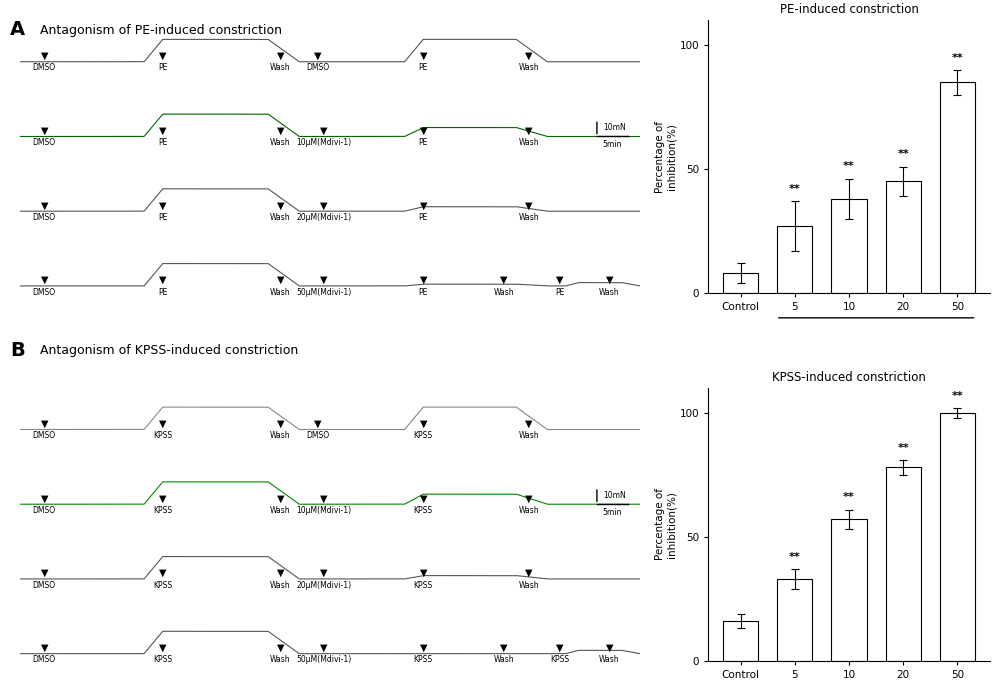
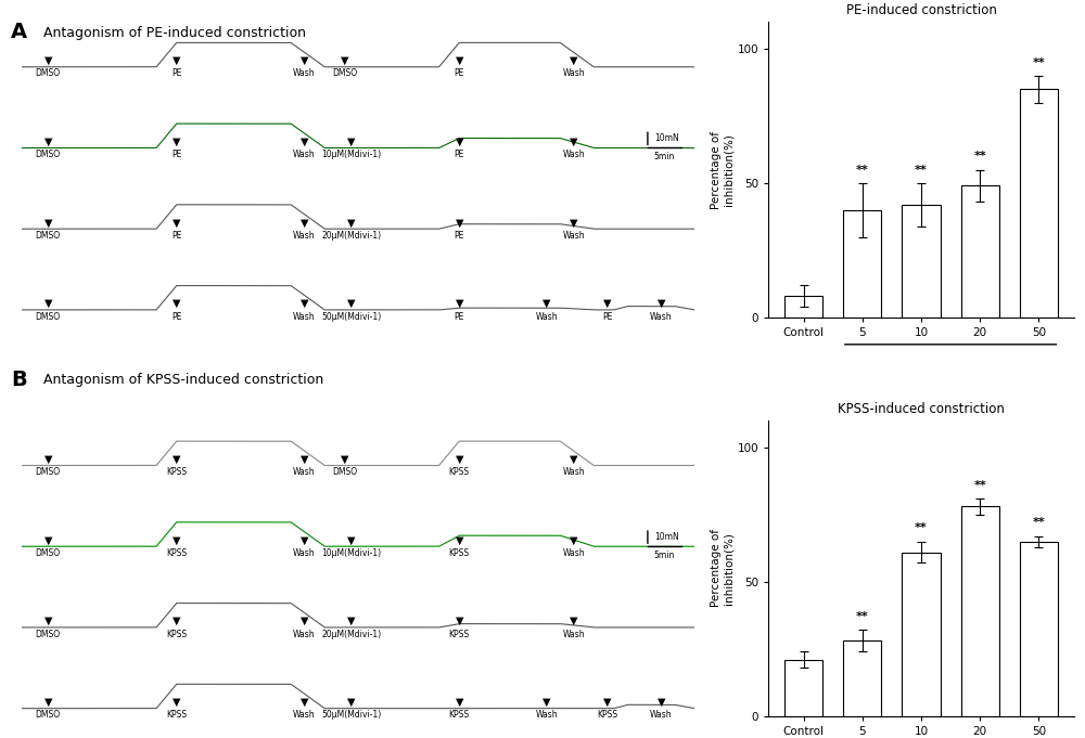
PE-induced constriction/5: 27 -> 40
PE-induced constriction/10: 38 -> 42
PE-induced constriction/20: 45 -> 49
KPSS-induced constriction/Control: 16 -> 21
KPSS-induced constriction/5: 33 -> 28
KPSS-induced constriction/10: 57 -> 61
KPSS-induced constriction/50: 100 -> 65
